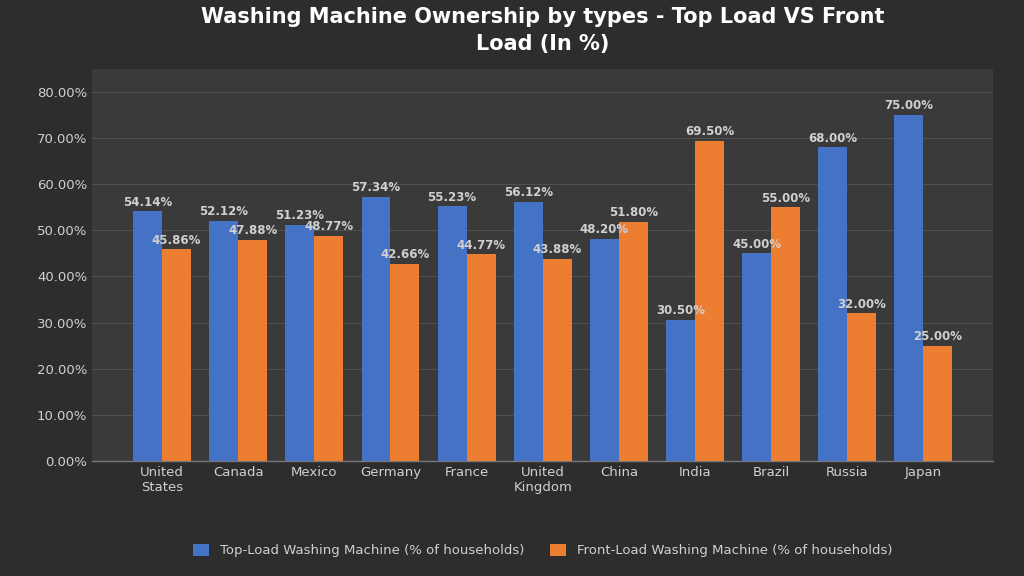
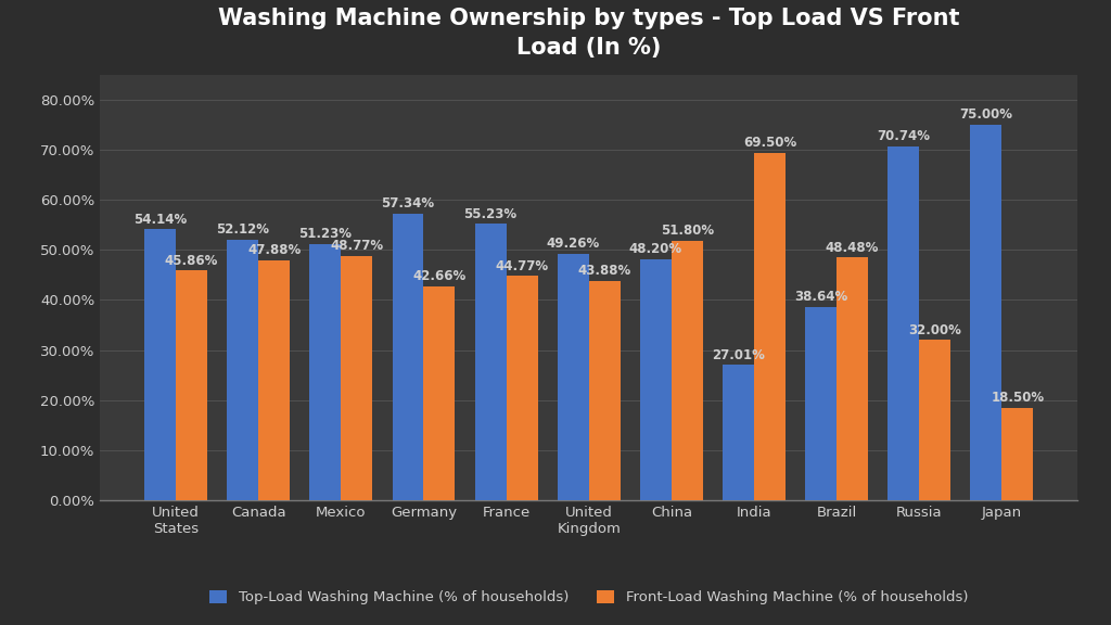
Top-Load Washing Machine (% of households)/United Kingdom: 56.12% -> 49.26%
Top-Load Washing Machine (% of households)/India: 30.50% -> 27.01%
Top-Load Washing Machine (% of households)/Brazil: 45.00% -> 38.64%
Front-Load Washing Machine (% of households)/Brazil: 55.00% -> 48.48%
Top-Load Washing Machine (% of households)/Russia: 68.00% -> 70.74%
Front-Load Washing Machine (% of households)/Japan: 25.00% -> 18.50%
